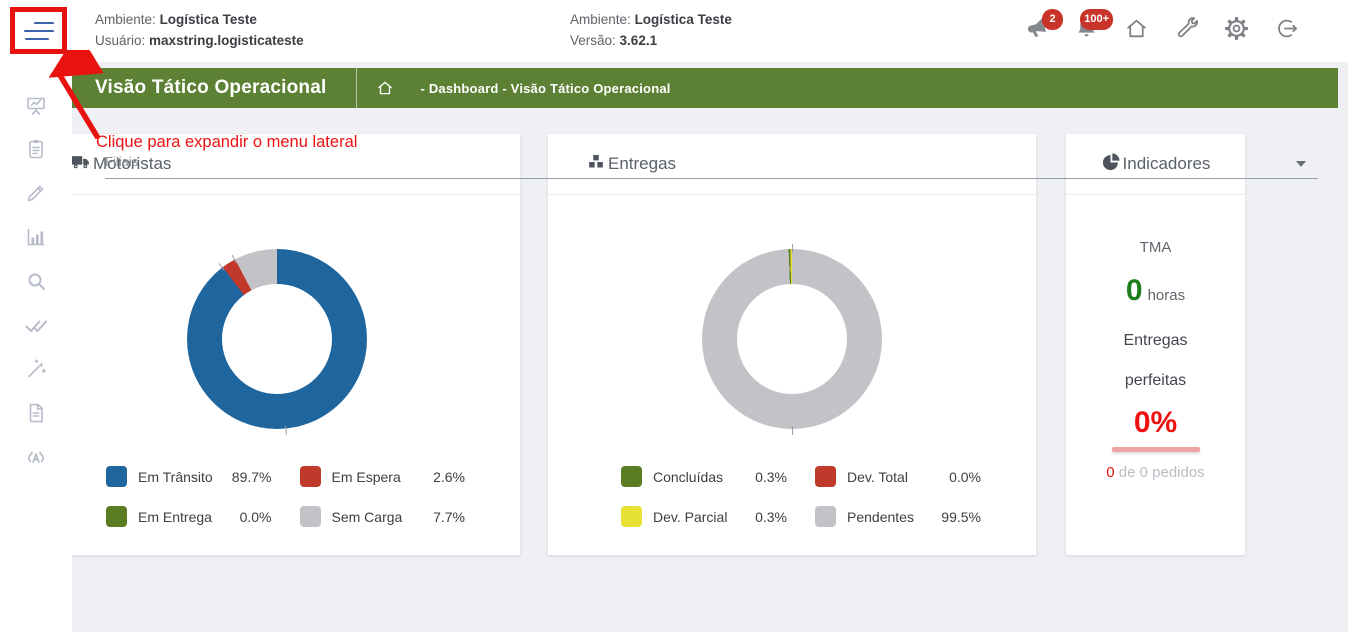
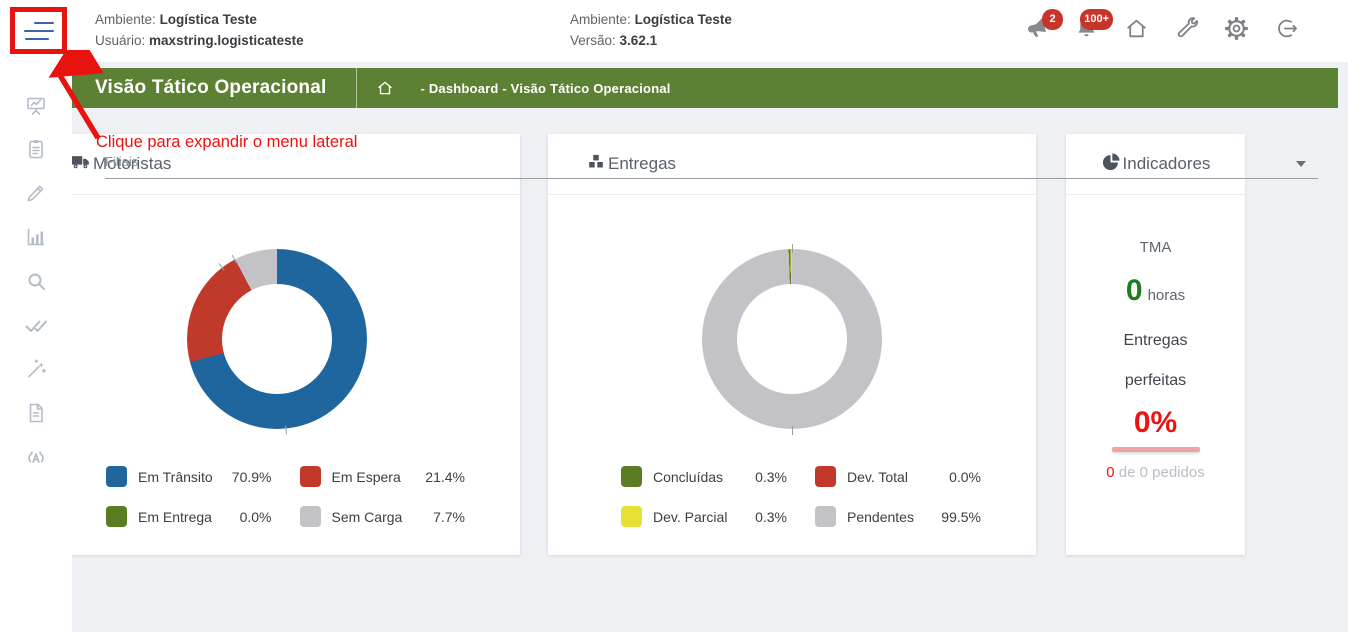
Motoristas/Em Trânsito: 89.7% -> 70.9%
Motoristas/Em Espera: 2.6% -> 21.4%
